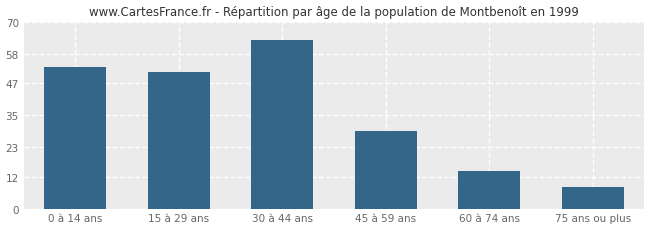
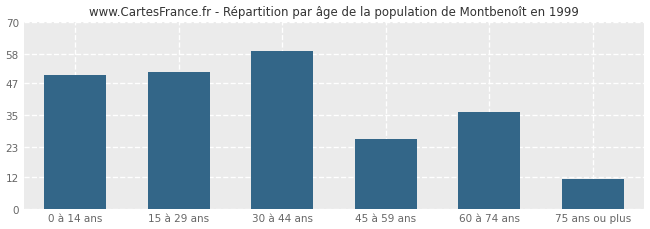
0 à 14 ans: 53 -> 50
30 à 44 ans: 63 -> 59
45 à 59 ans: 29 -> 26
60 à 74 ans: 14 -> 36
75 ans ou plus: 8 -> 11
